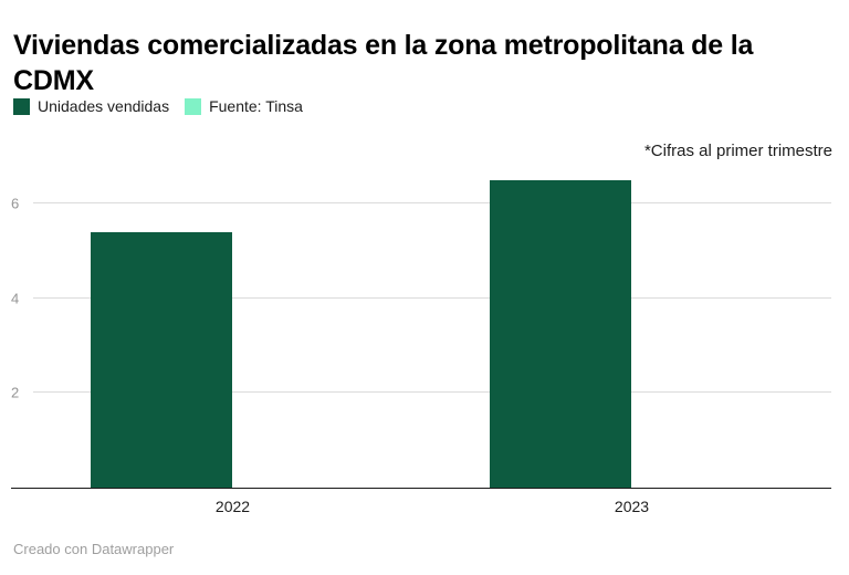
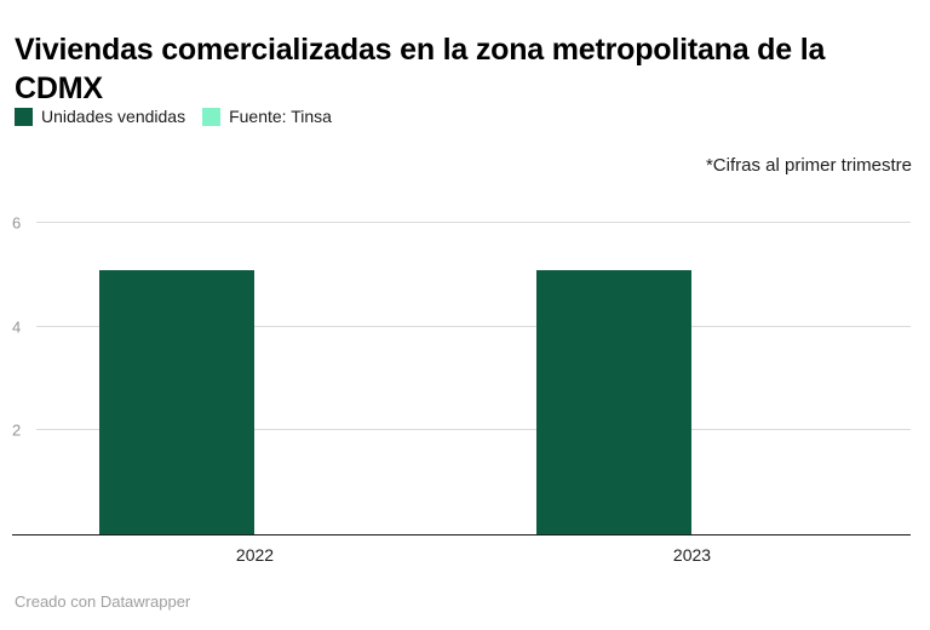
2022: 5.4 -> 5.1
2023: 6.5 -> 5.1
